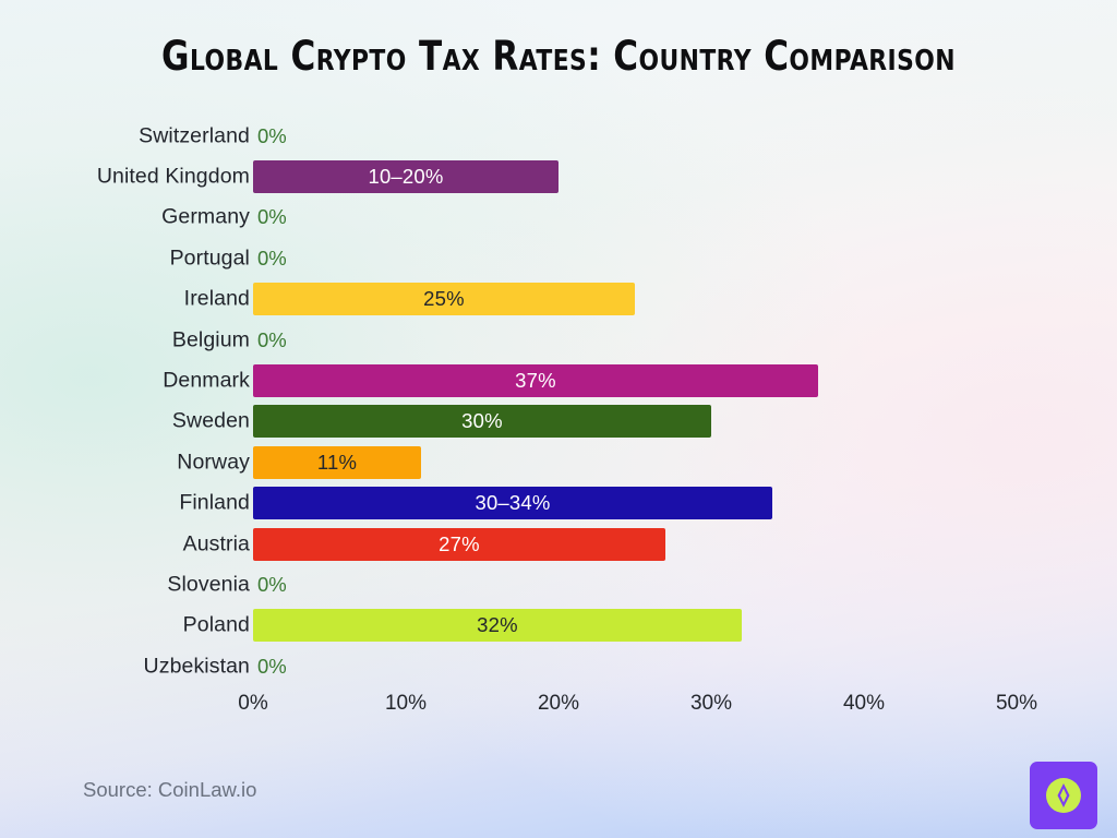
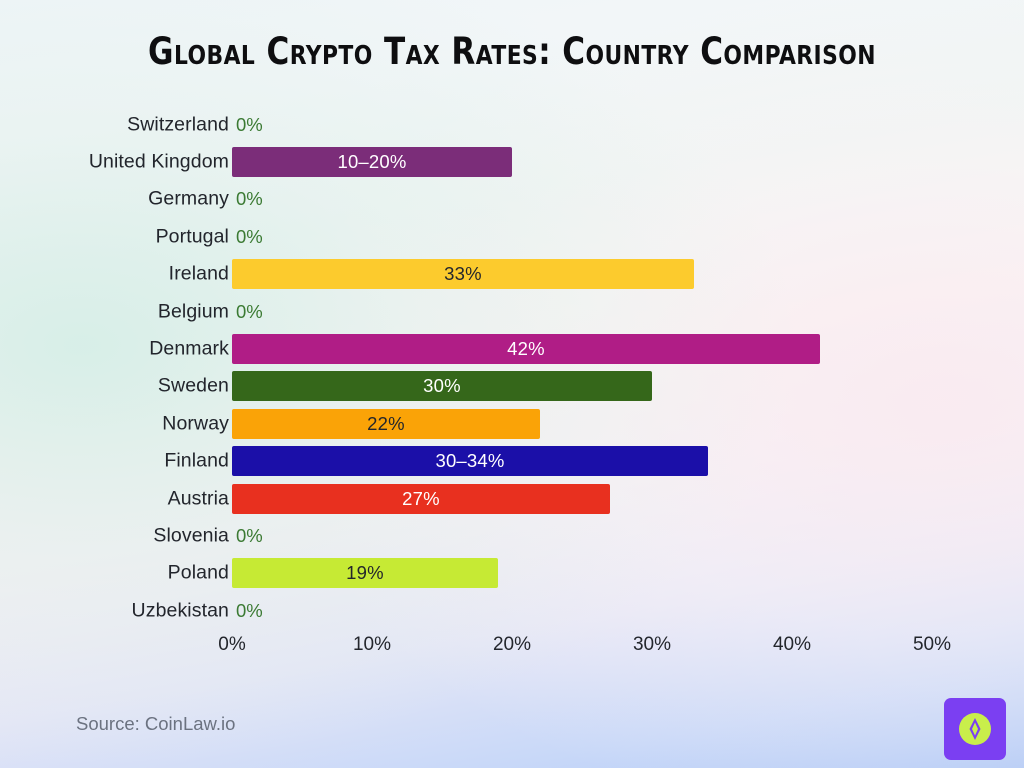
Ireland: 25% -> 33%
Denmark: 37% -> 42%
Norway: 11% -> 22%
Poland: 32% -> 19%
